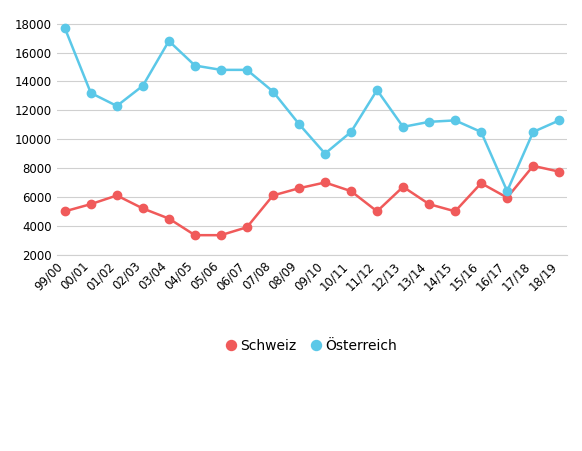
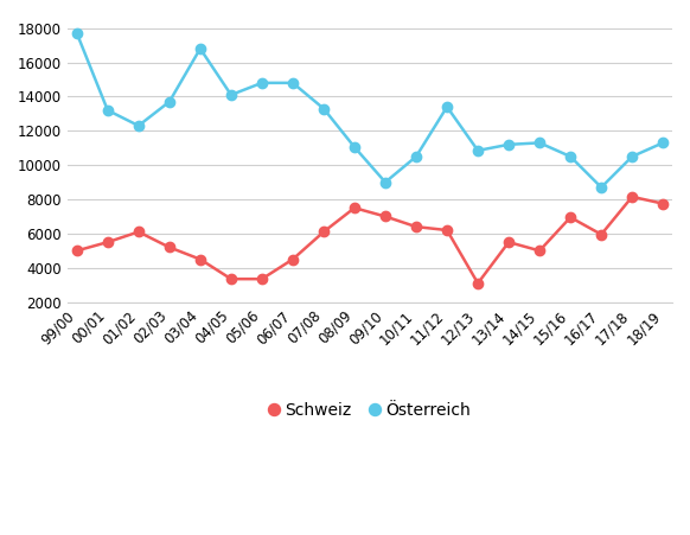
Österreich/04/05: 15100 -> 14100
Schweiz/06/07: 3900 -> 4500
Schweiz/08/09: 6600 -> 7500
Schweiz/11/12: 5000 -> 6200
Schweiz/12/13: 6700 -> 3100
Österreich/16/17: 6400 -> 8700
